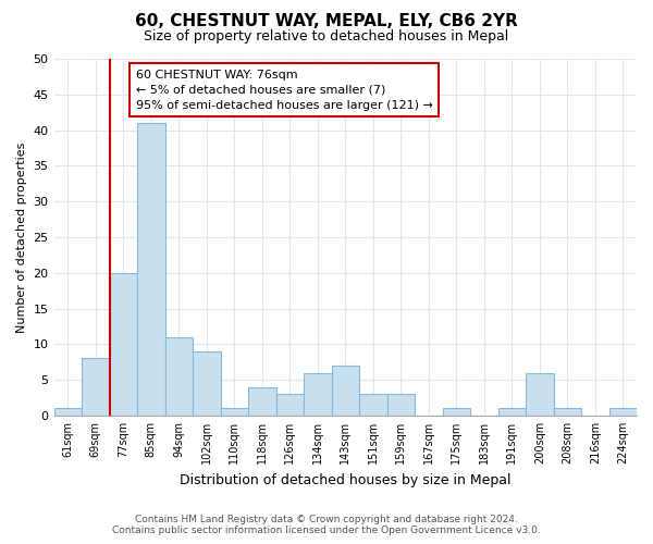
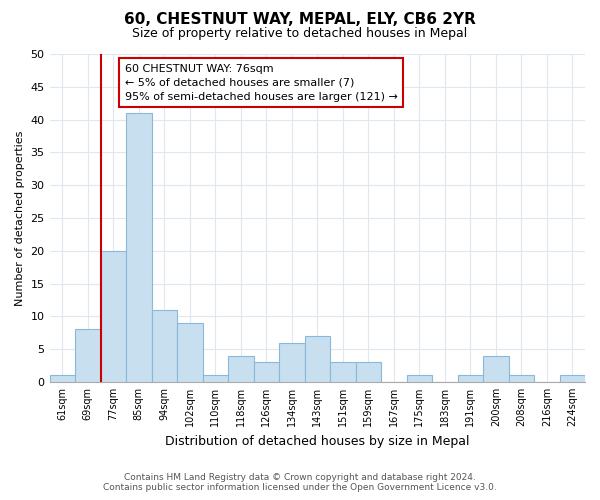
200sqm: 6 -> 4
